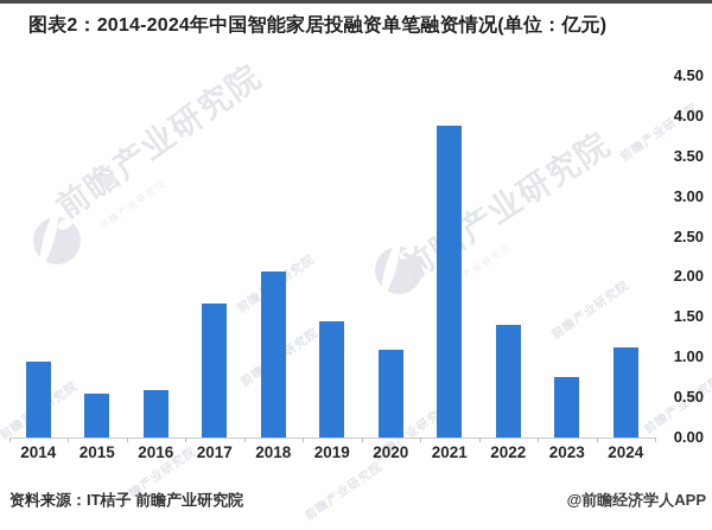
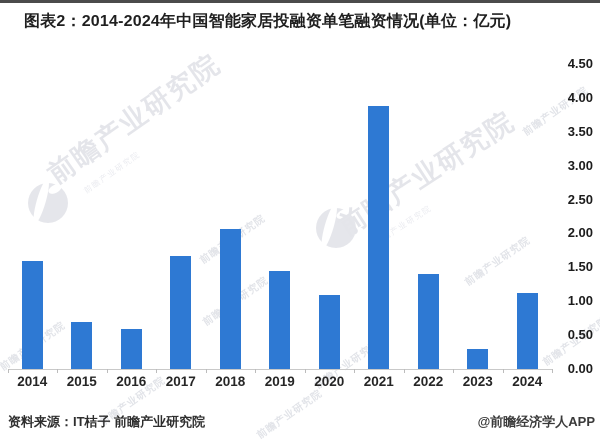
2014: 0.9 -> 1.6
2015: 0.5 -> 0.7
2023: 0.8 -> 0.3
